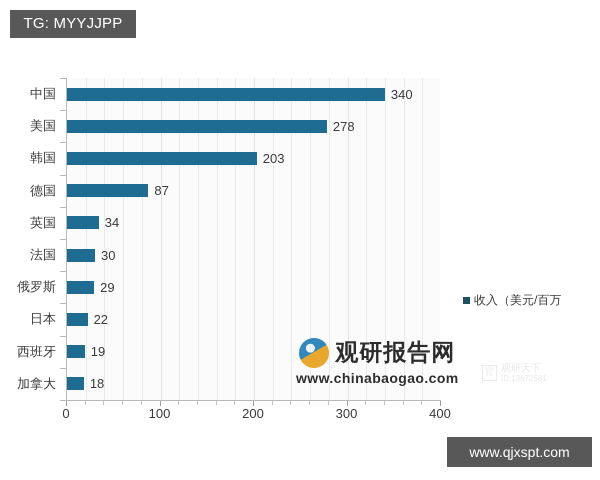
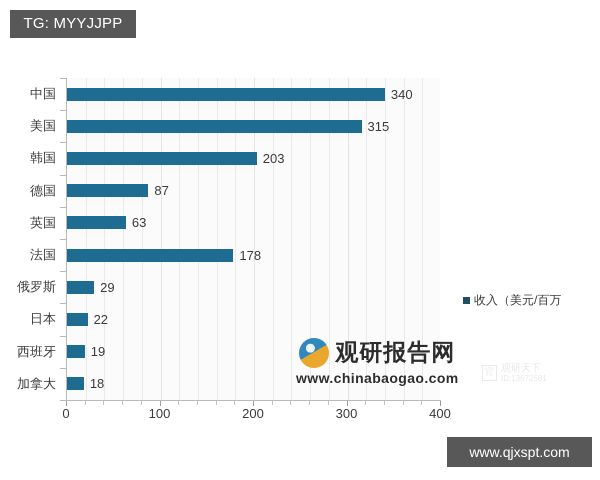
美国: 278 -> 315
英国: 34 -> 63
法国: 30 -> 178
